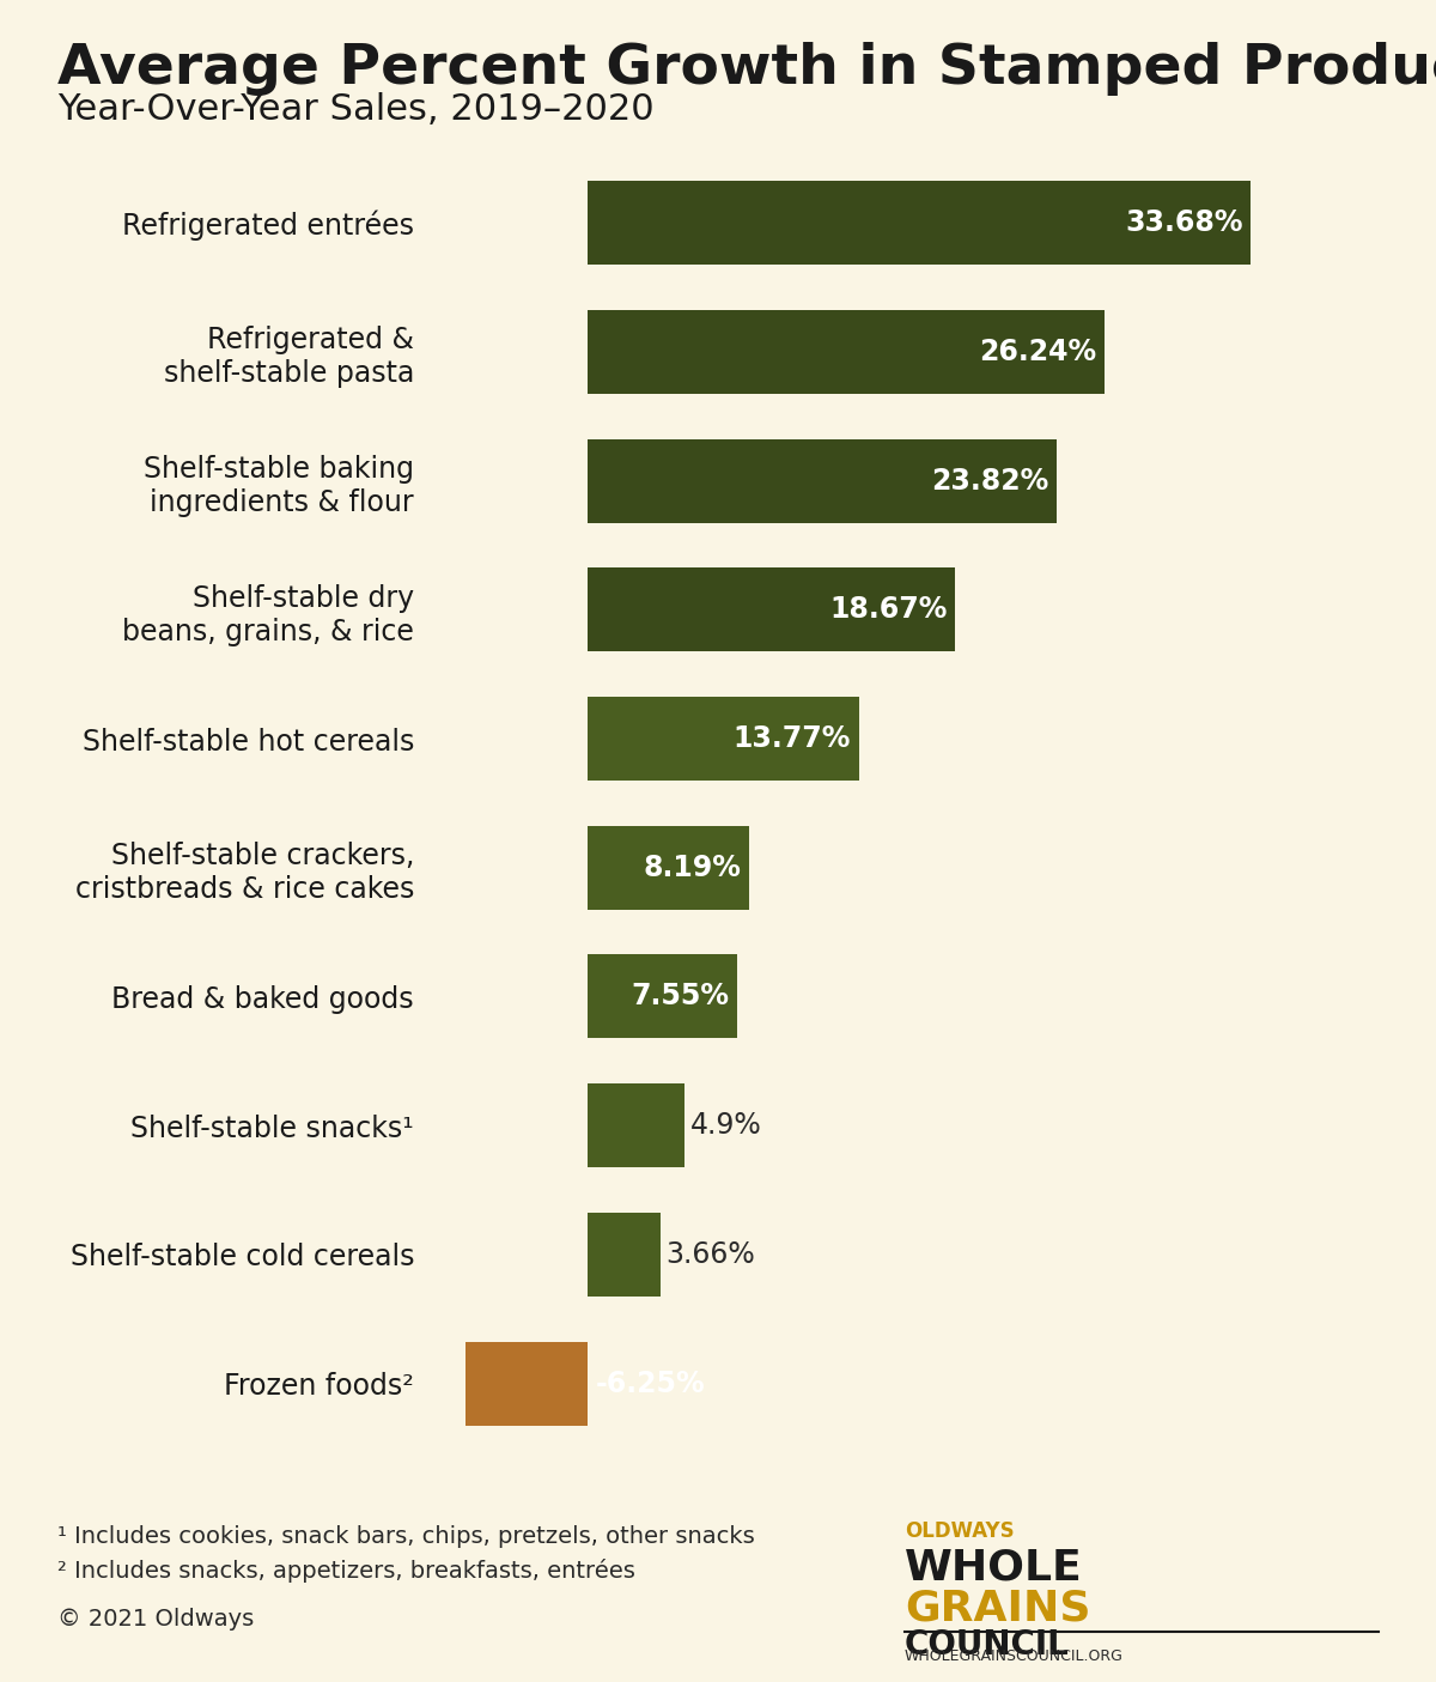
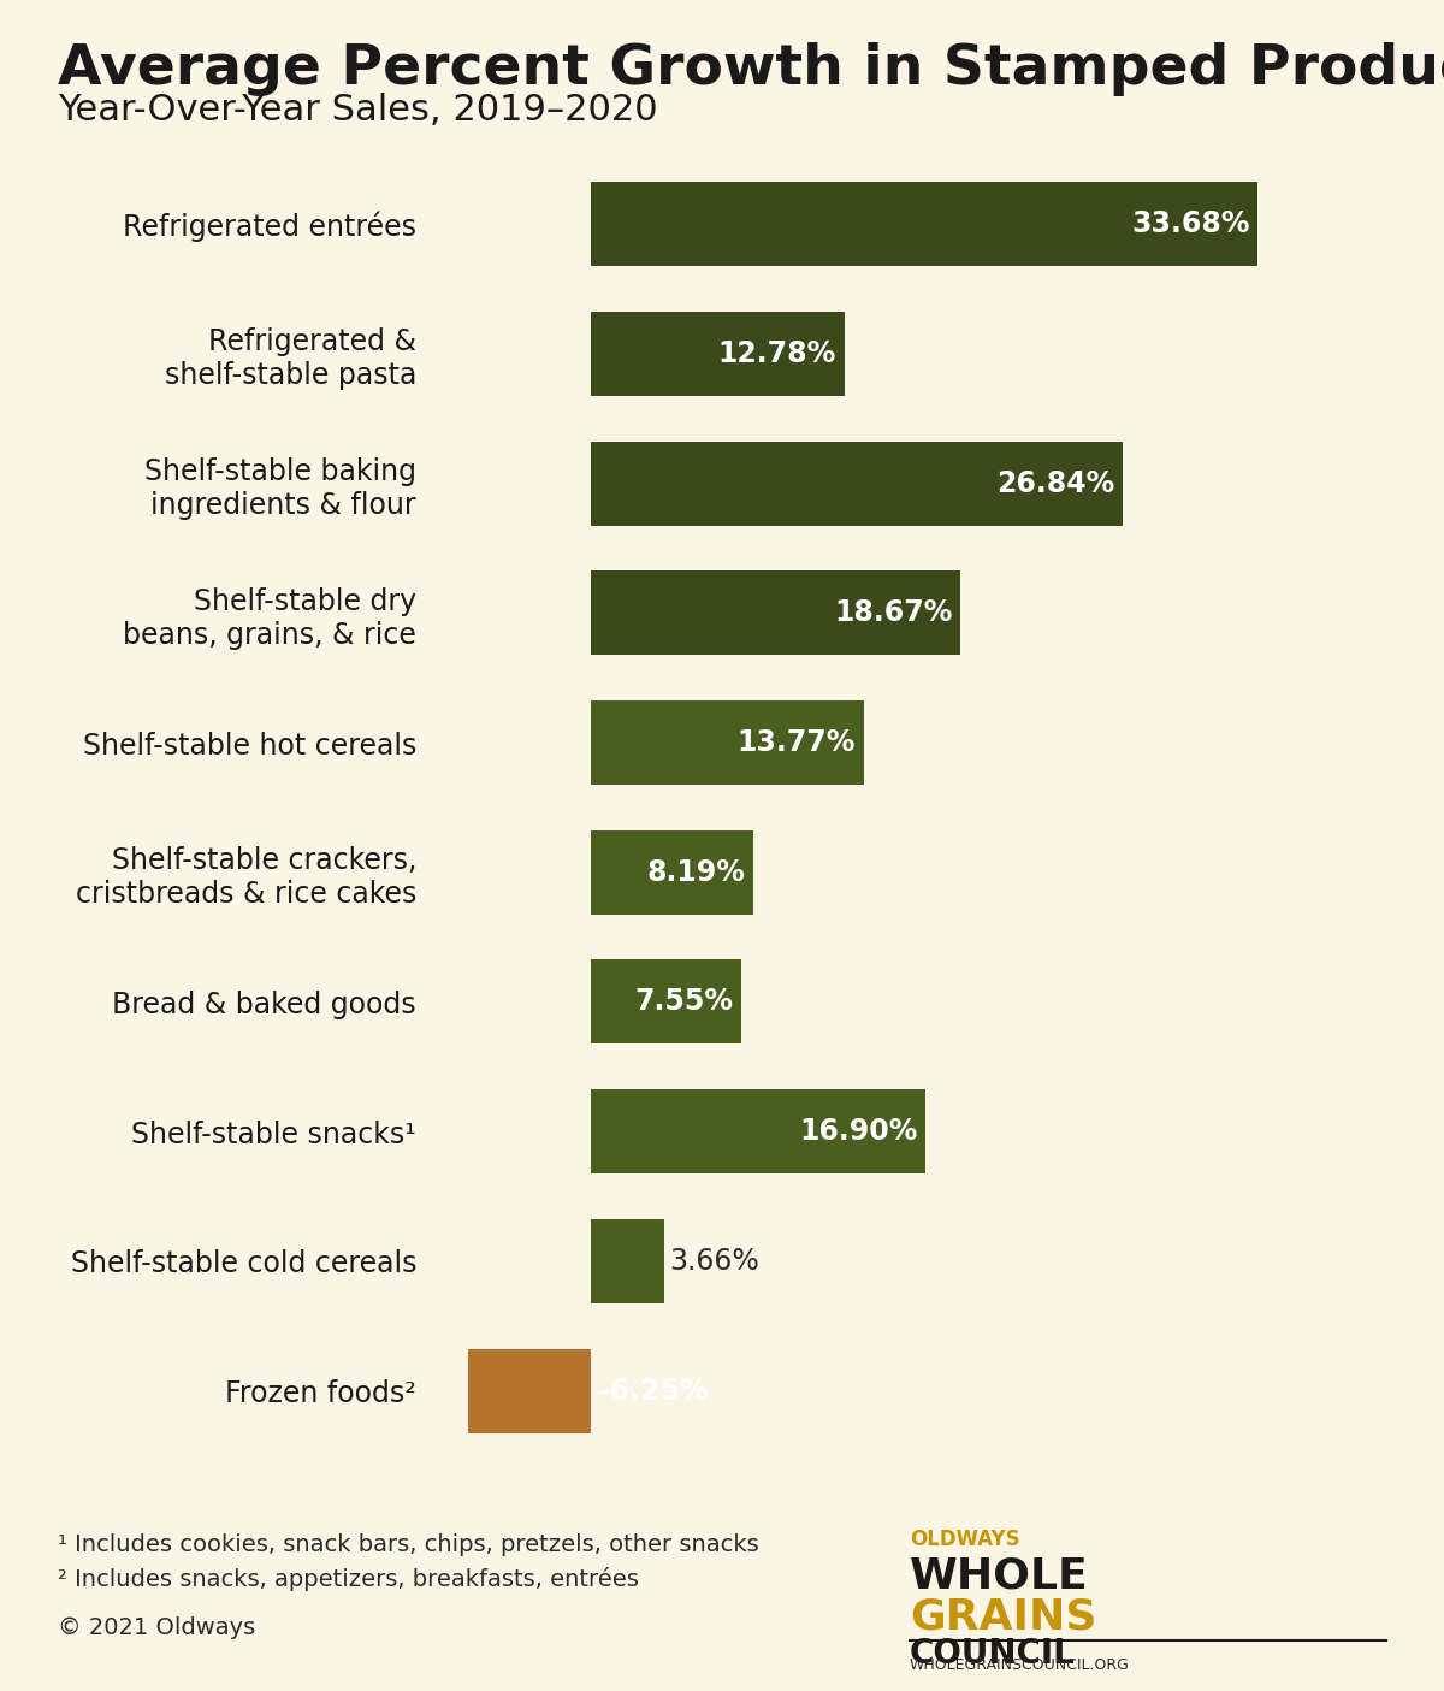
Refrigerated & shelf-stable pasta: 26.24% -> 12.78%
Shelf-stable baking ingredients & flour: 23.82% -> 26.84%
Shelf-stable snacks¹: 4.9% -> 16.90%
